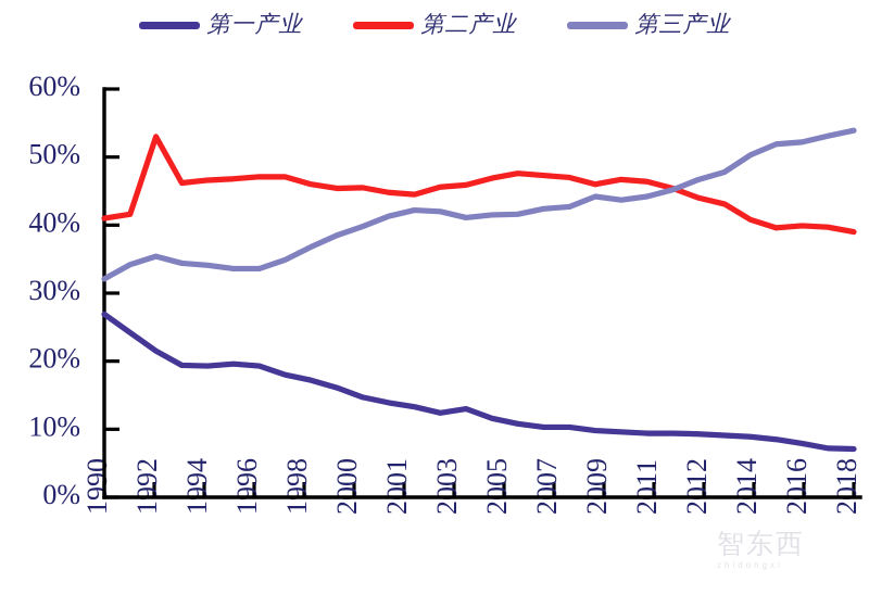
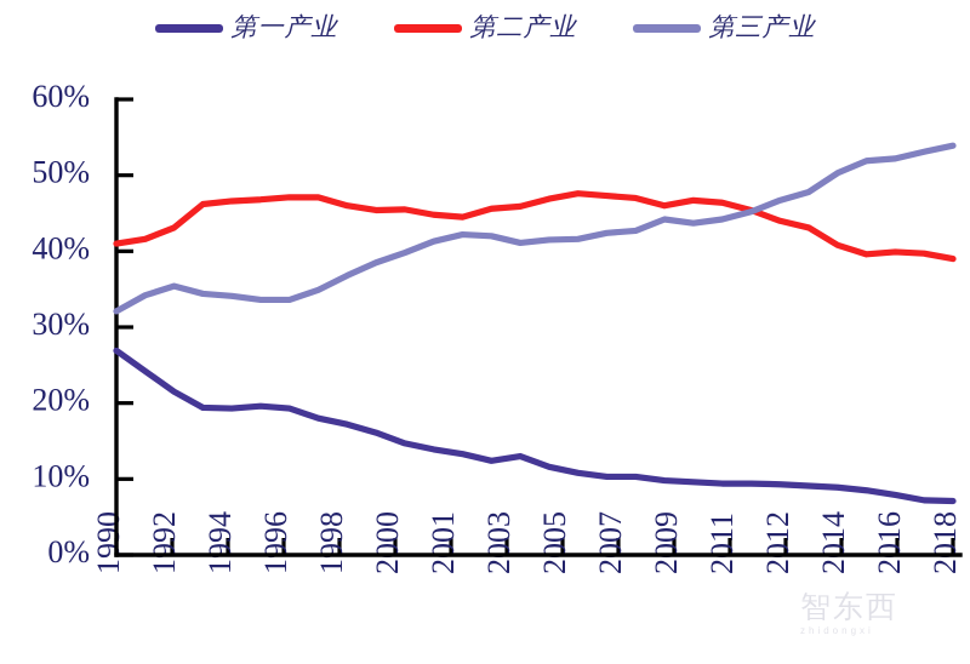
第二产业/1992: 53% -> 43%
